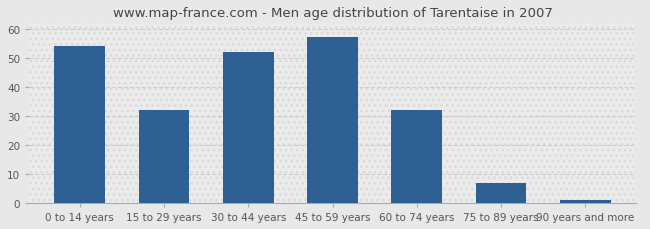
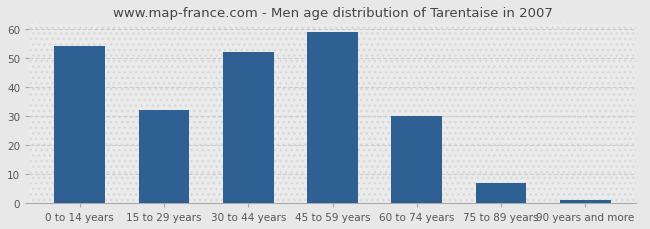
45 to 59 years: 57 -> 59
60 to 74 years: 32 -> 30
